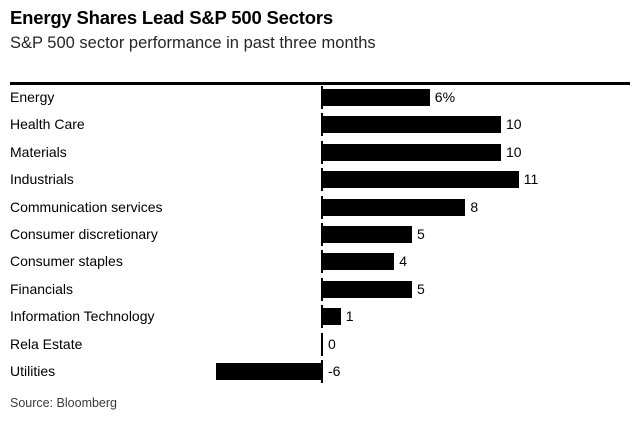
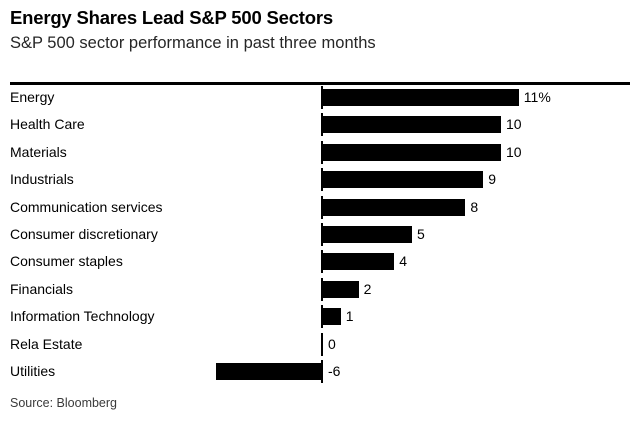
Energy: 6% -> 11%
Industrials: 11 -> 9
Financials: 5 -> 2
